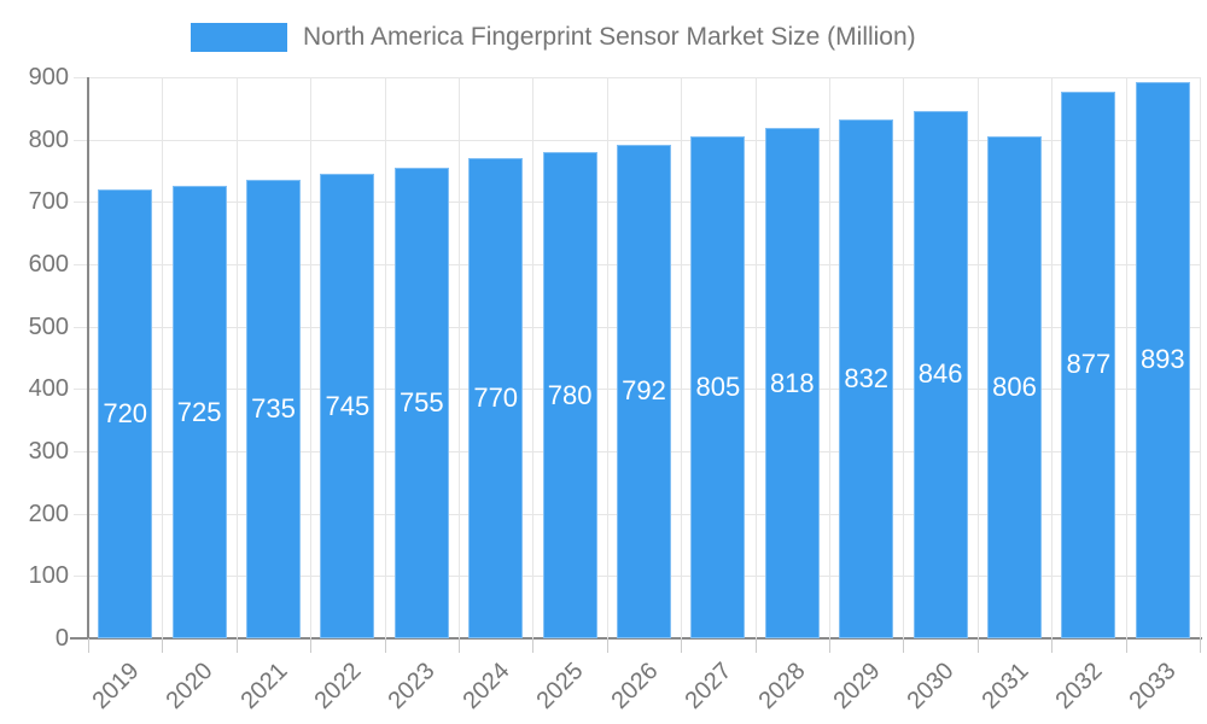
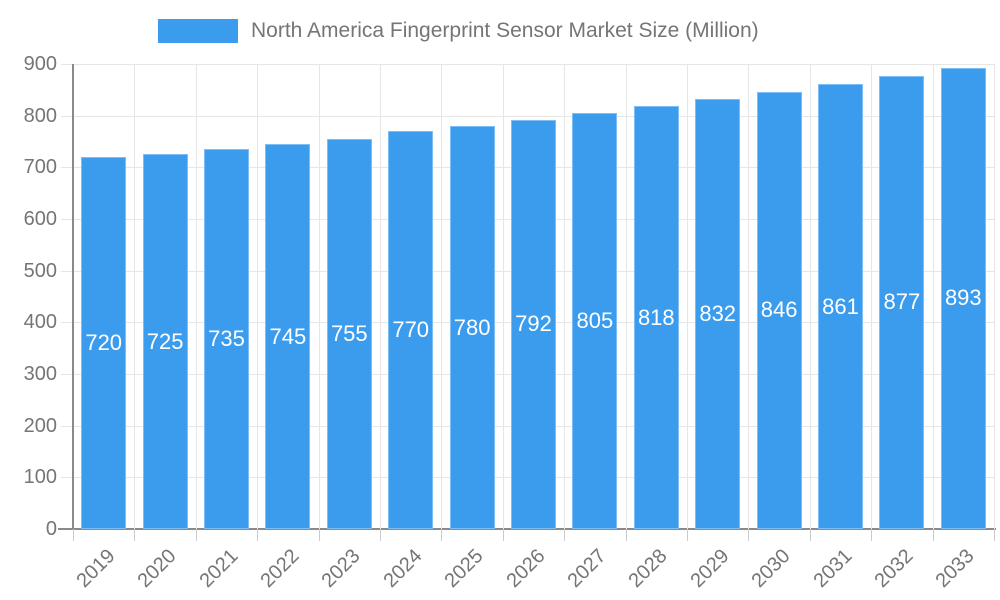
2031: 806 -> 861
